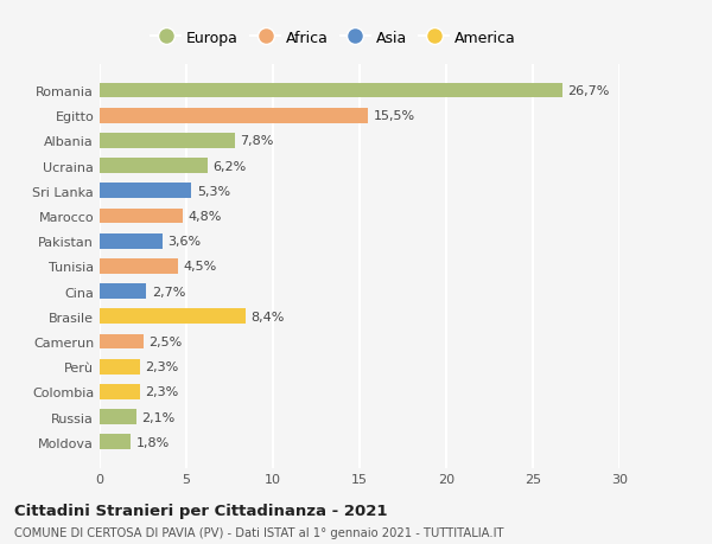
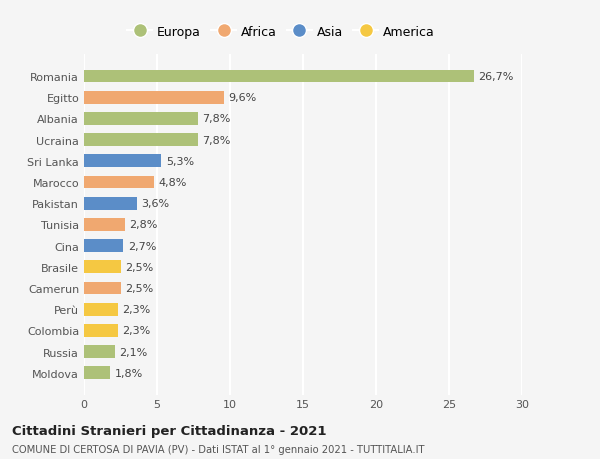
Egitto: 15,5% -> 9,6%
Ucraina: 6,2% -> 7,8%
Tunisia: 4,5% -> 2,8%
Brasile: 8,4% -> 2,5%
